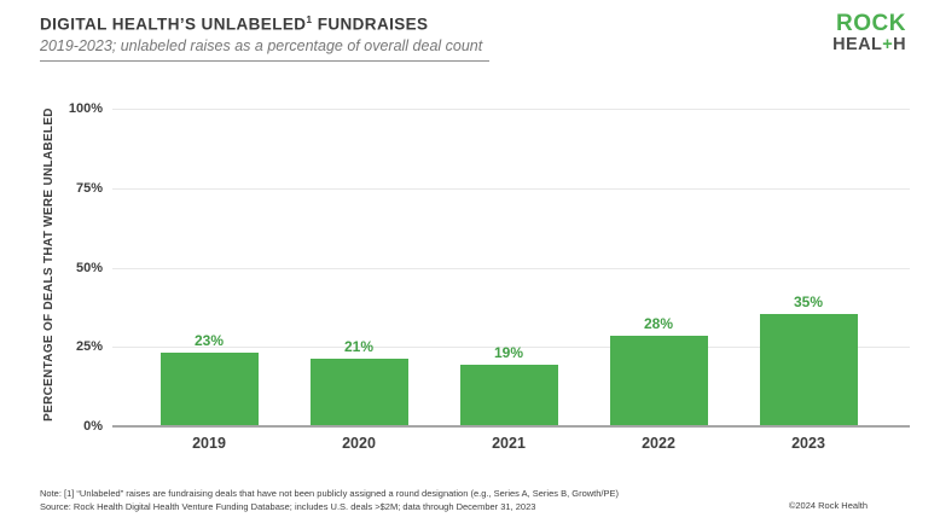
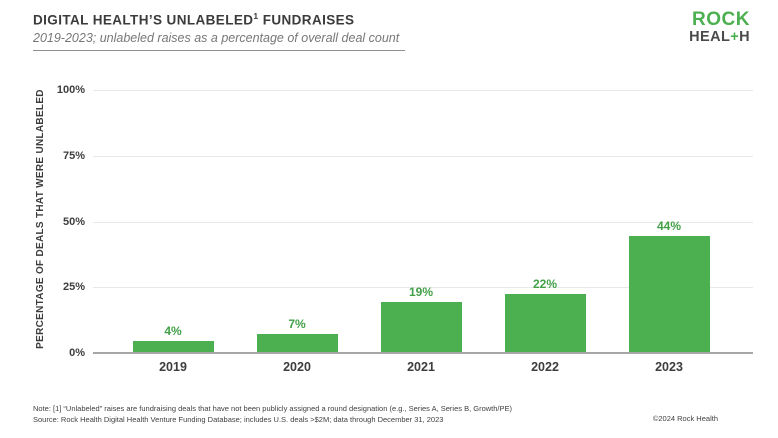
2019: 23% -> 4%
2020: 21% -> 7%
2022: 28% -> 22%
2023: 35% -> 44%
